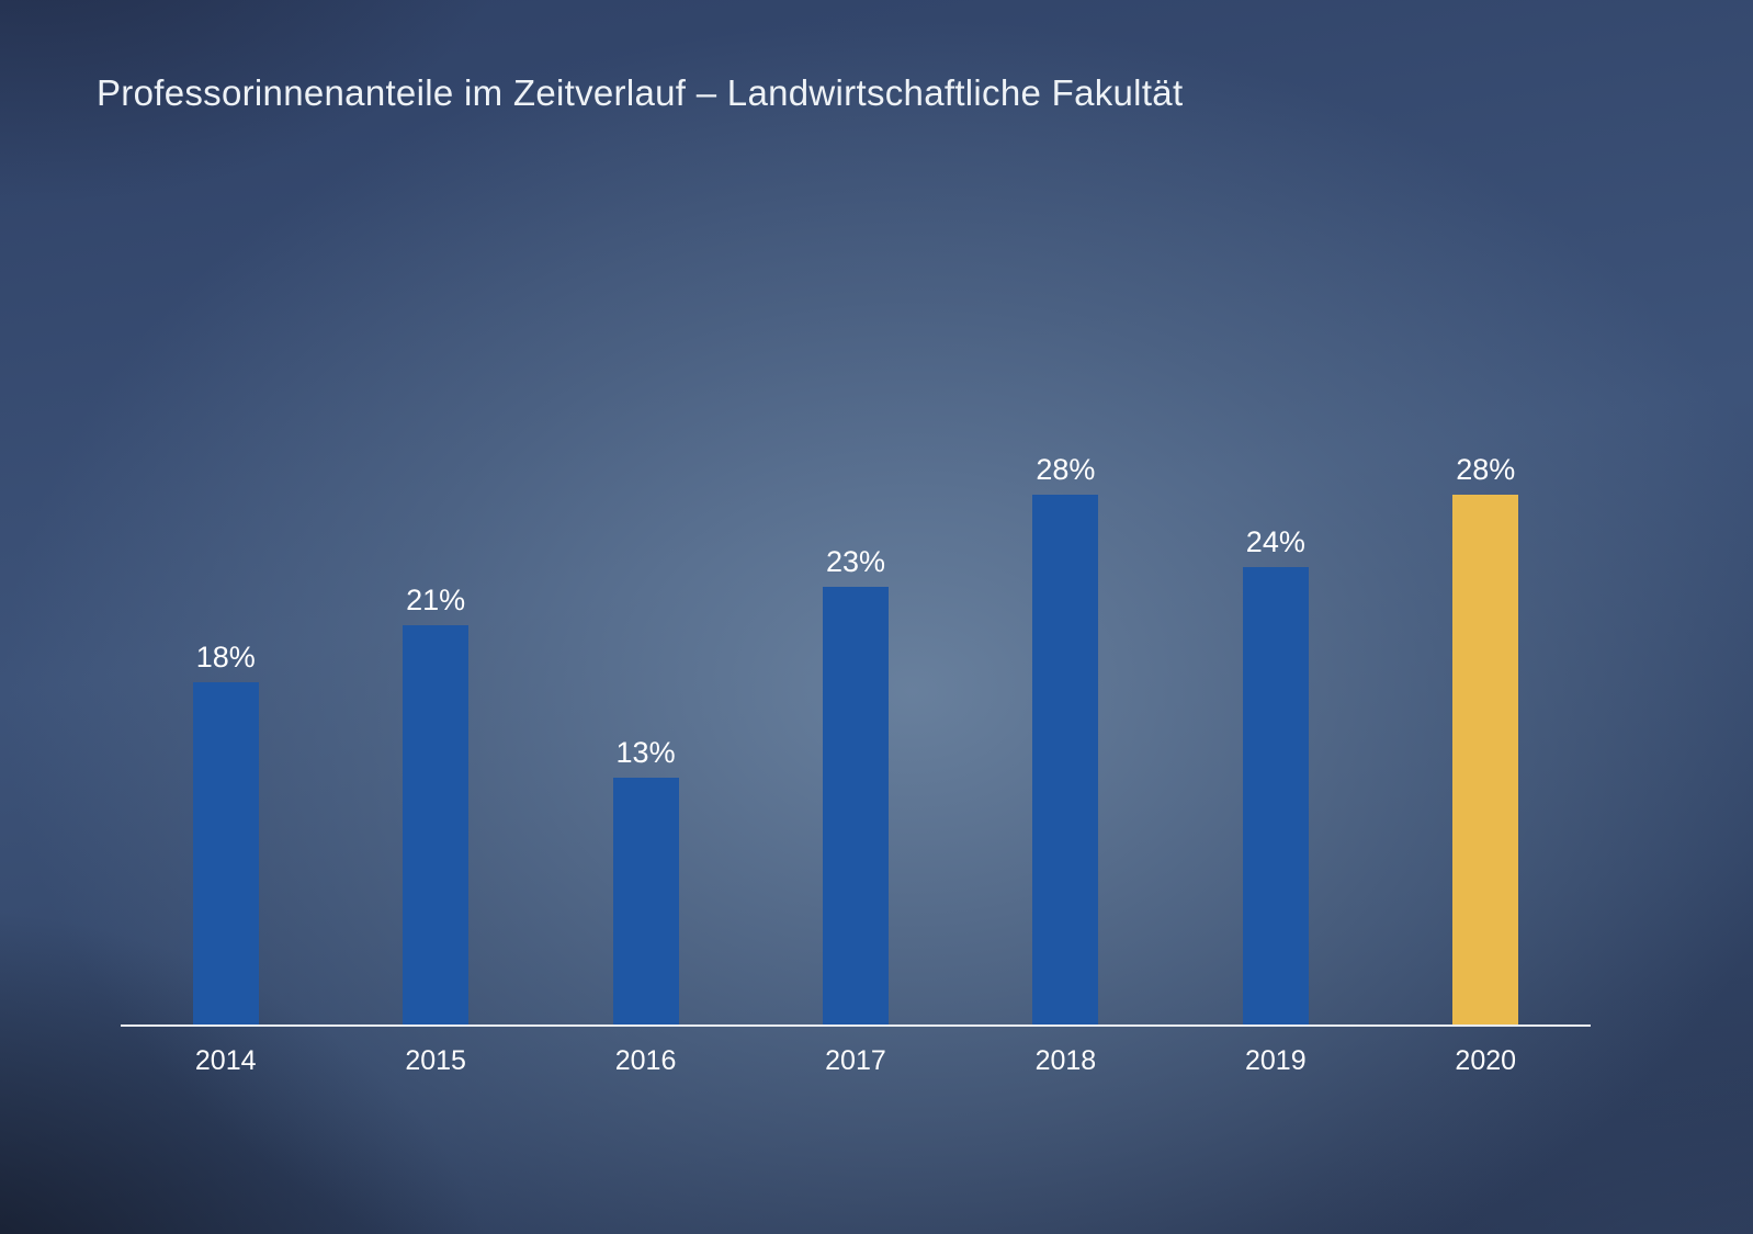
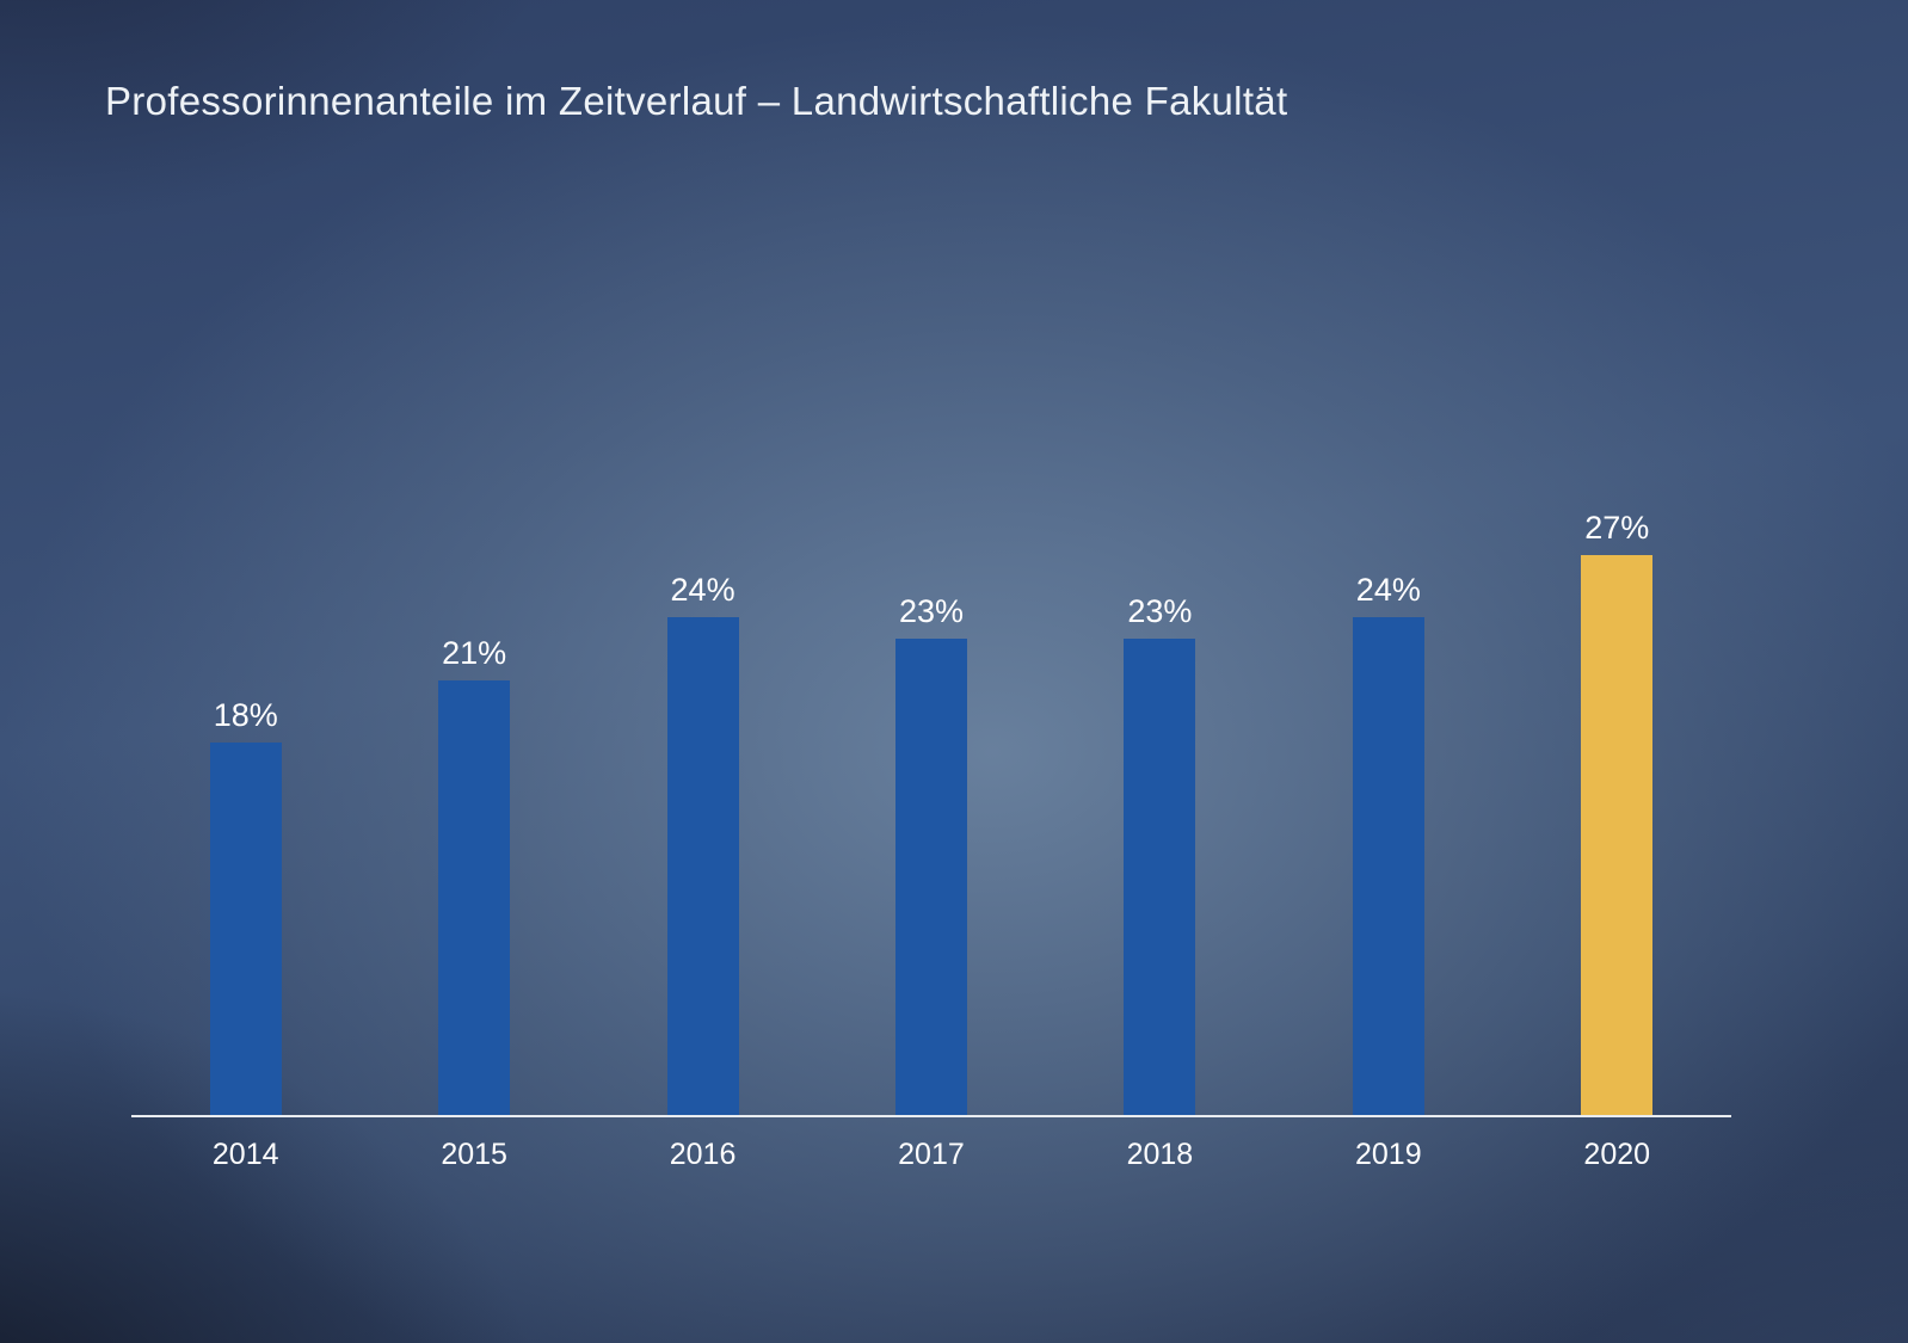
2016: 13% -> 24%
2018: 28% -> 23%
2020: 28% -> 27%
